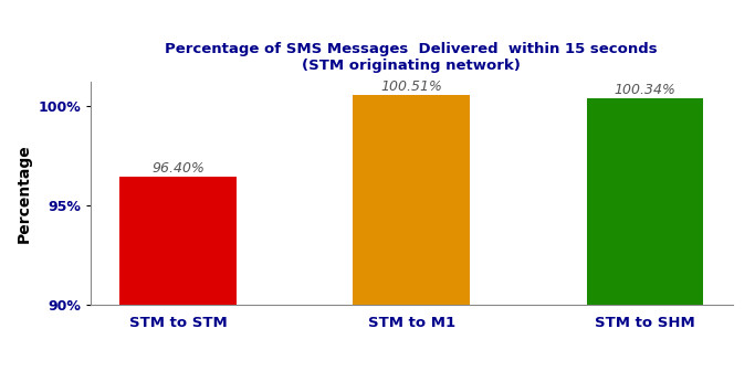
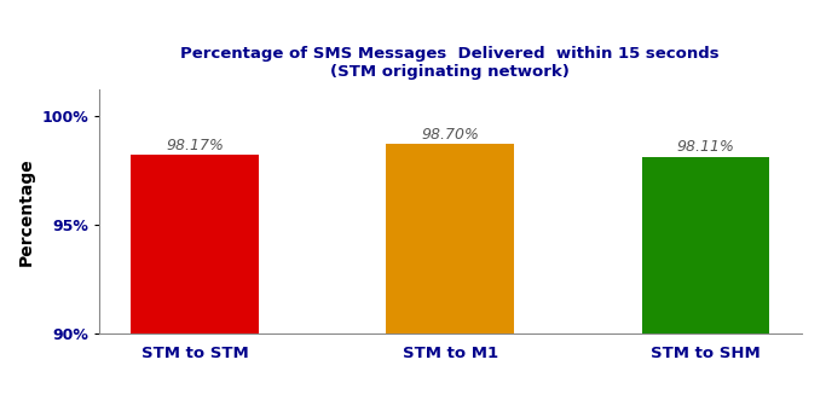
STM to STM: 96.40% -> 98.17%
STM to M1: 100.51% -> 98.70%
STM to SHM: 100.34% -> 98.11%
